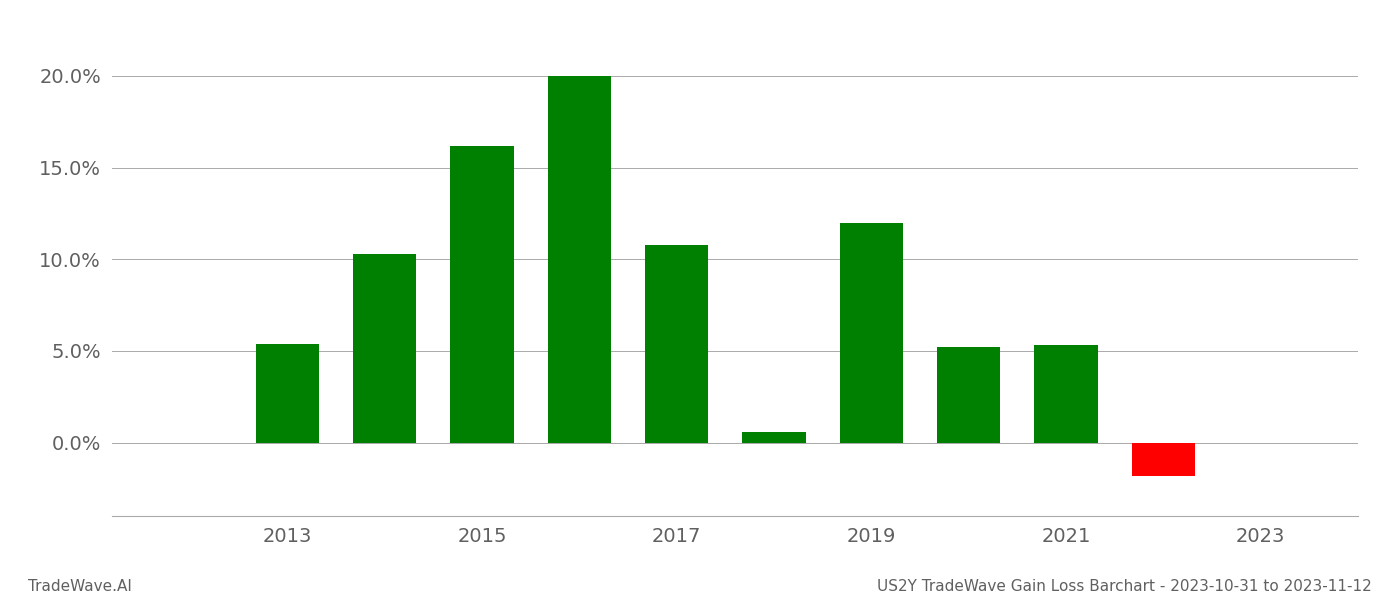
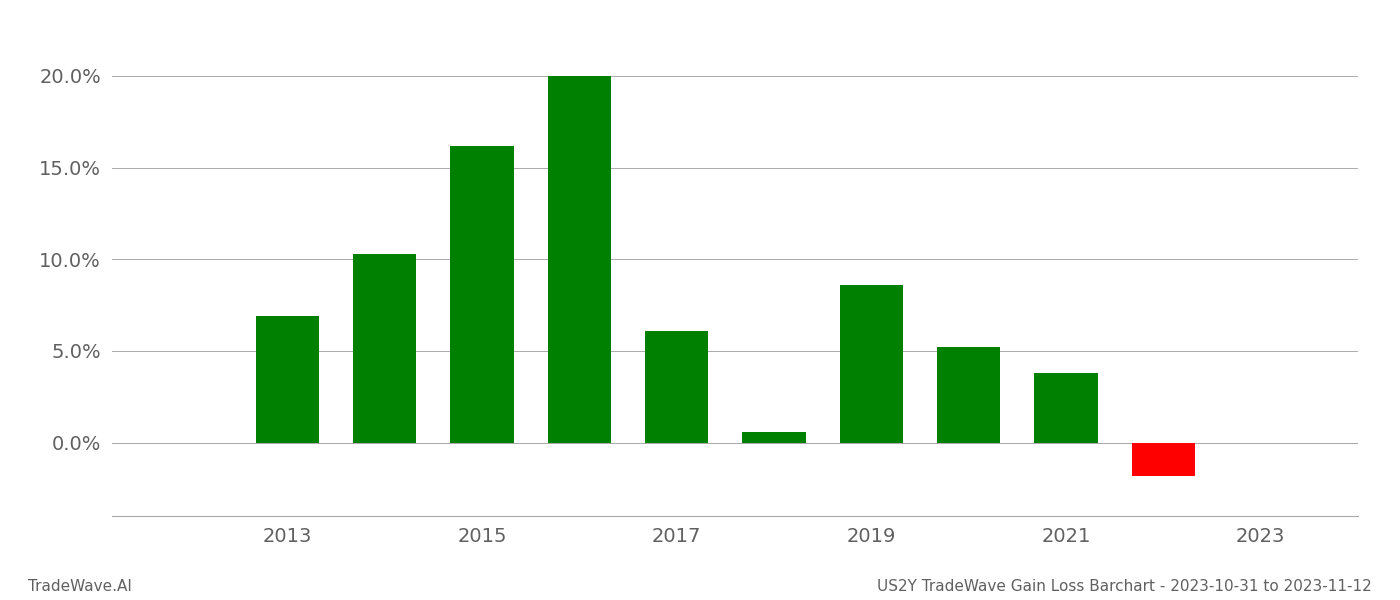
2013: 5.4% -> 6.9%
2017: 10.8% -> 6.1%
2019: 12.0% -> 8.6%
2021: 5.3% -> 3.8%
